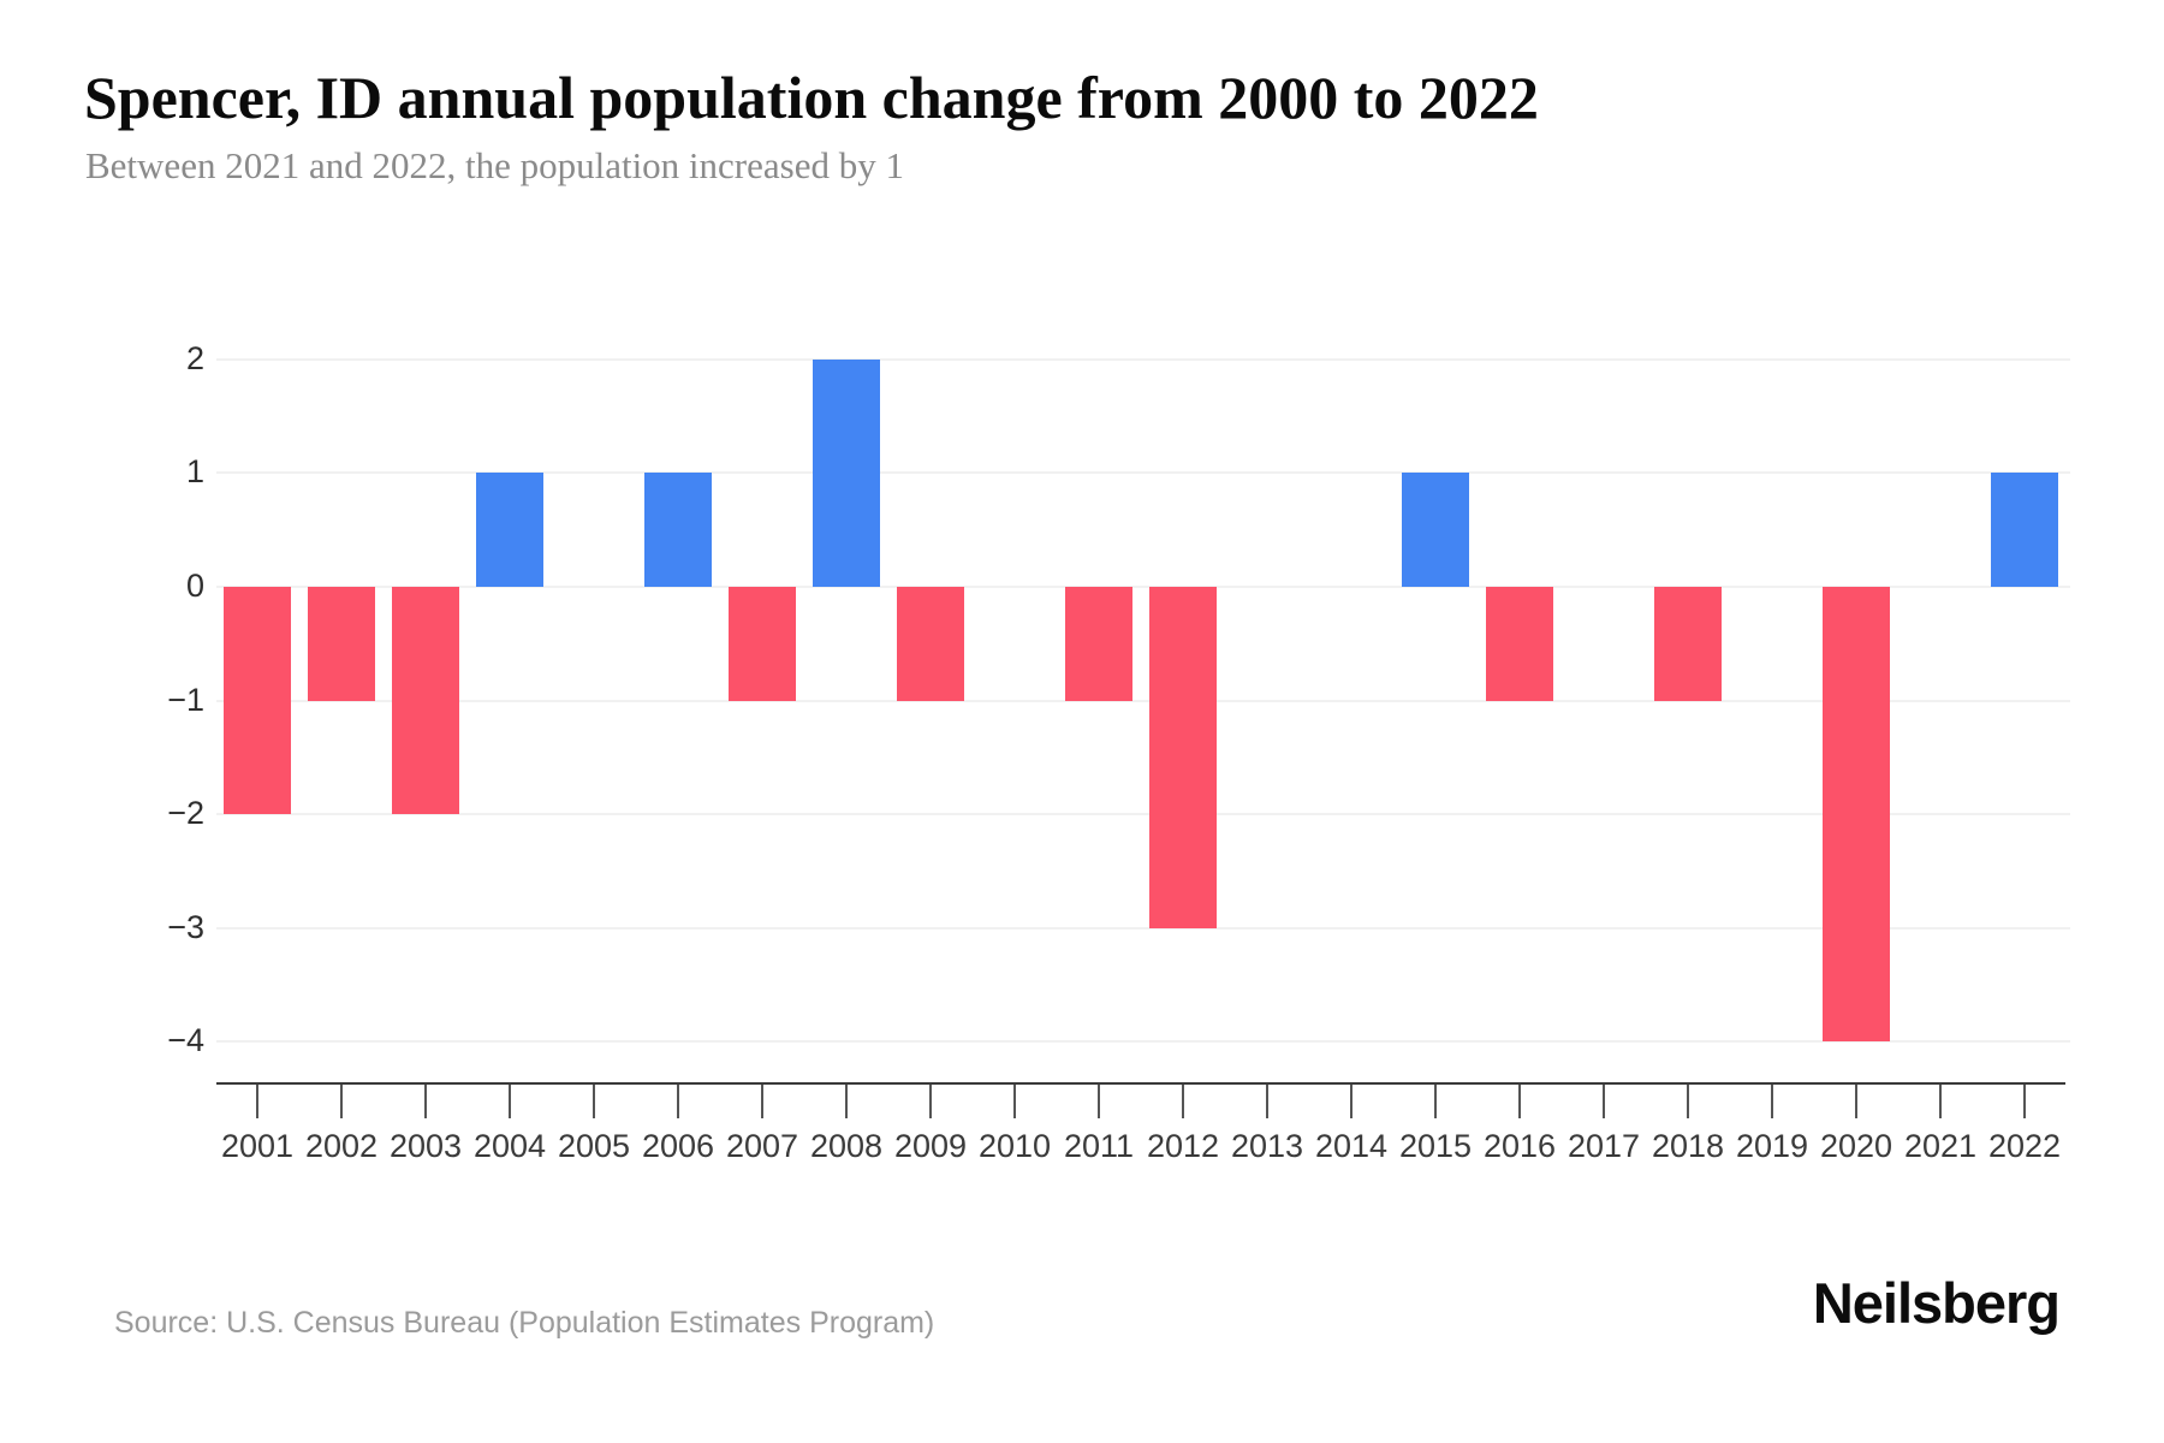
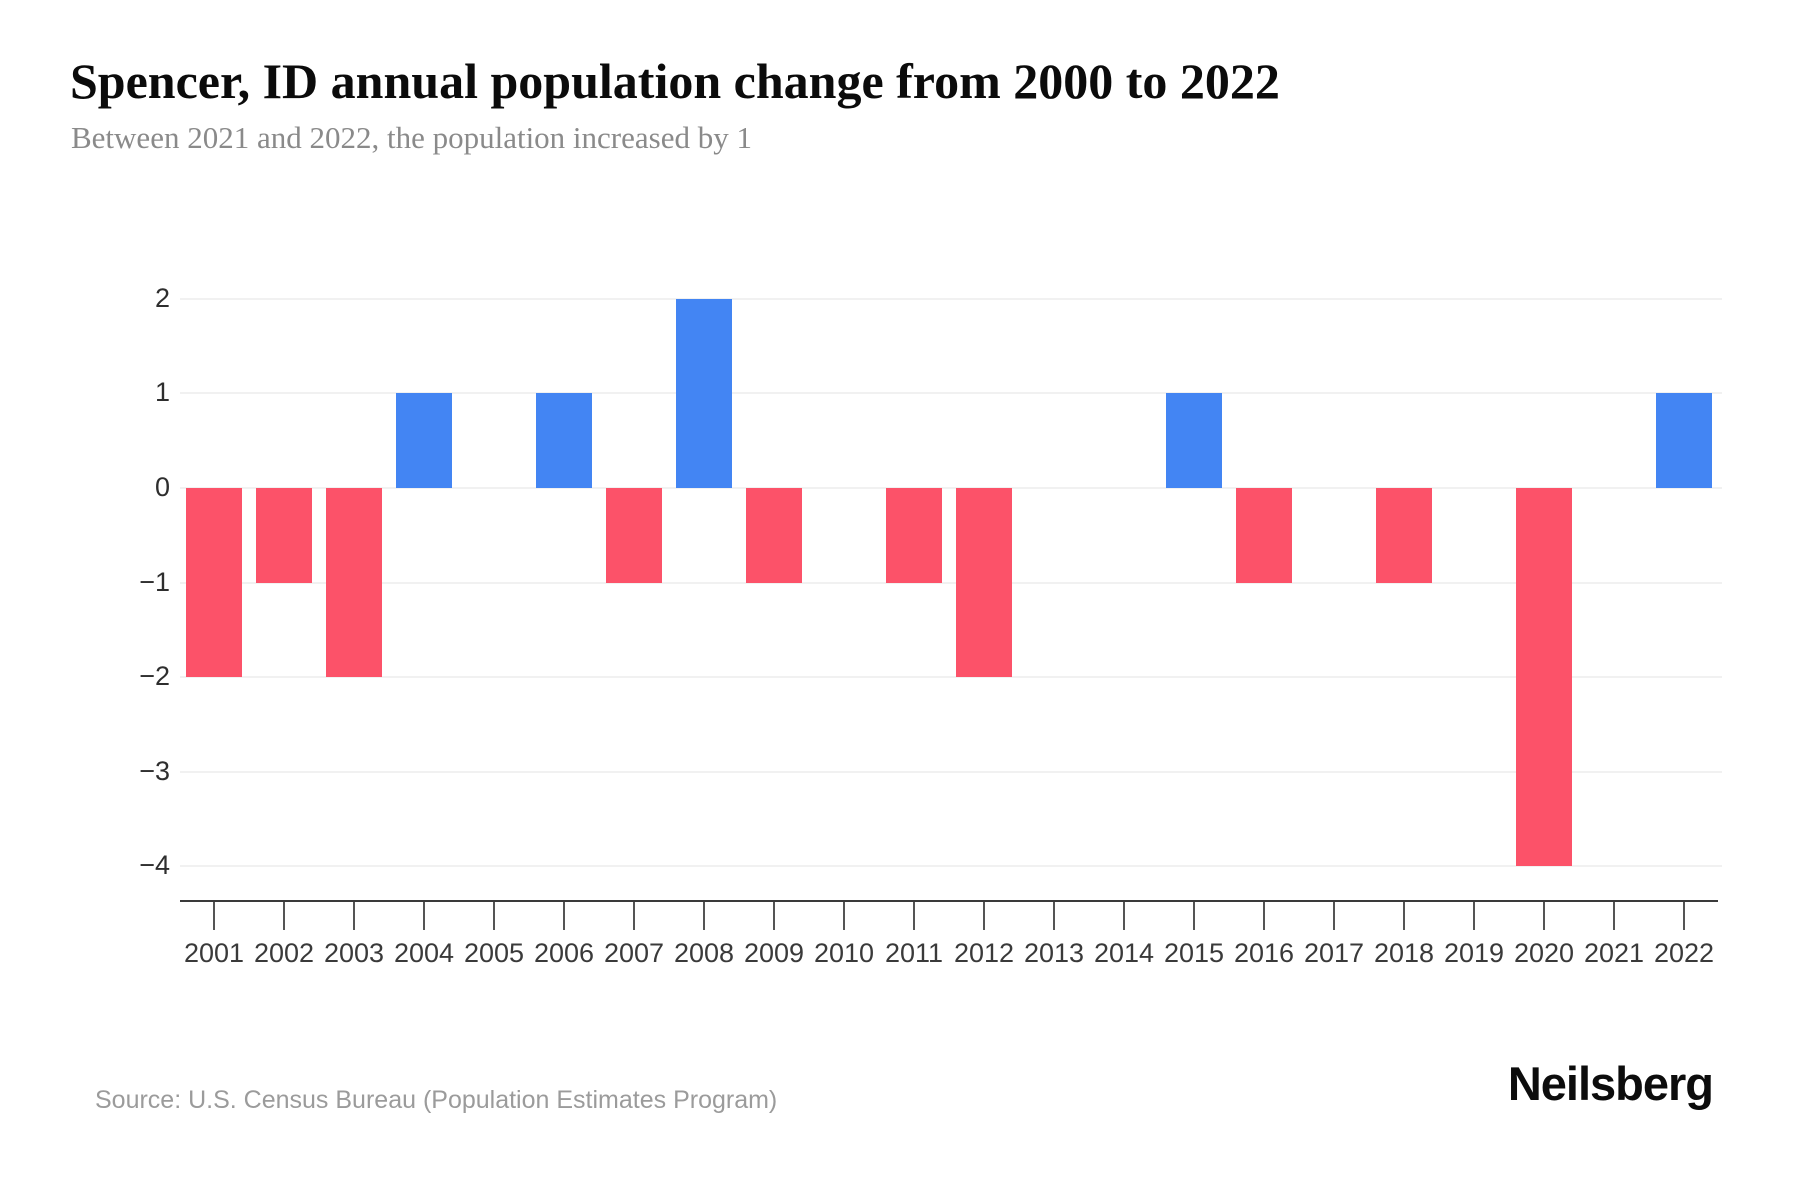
2012: -3 -> -2
